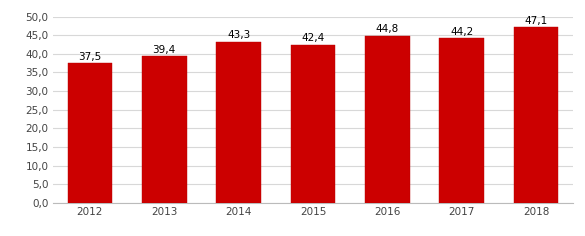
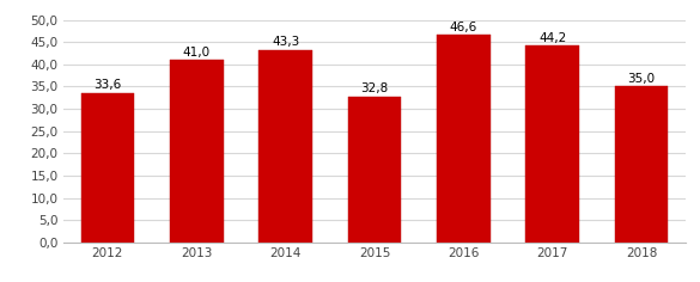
2012: 37,5 -> 33,6
2013: 39,4 -> 41,0
2015: 42,4 -> 32,8
2016: 44,8 -> 46,6
2018: 47,1 -> 35,0
